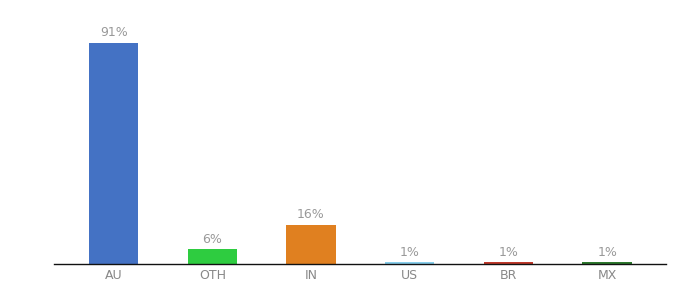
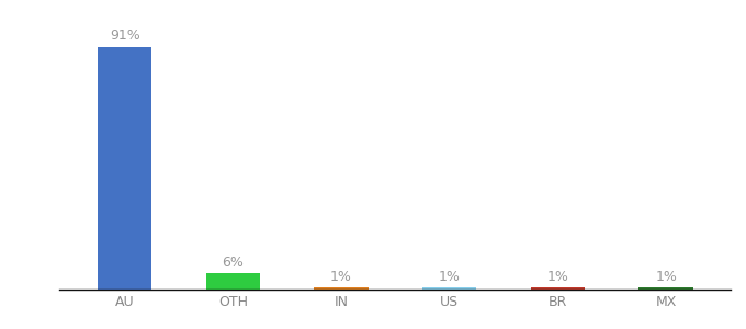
IN: 16% -> 1%
